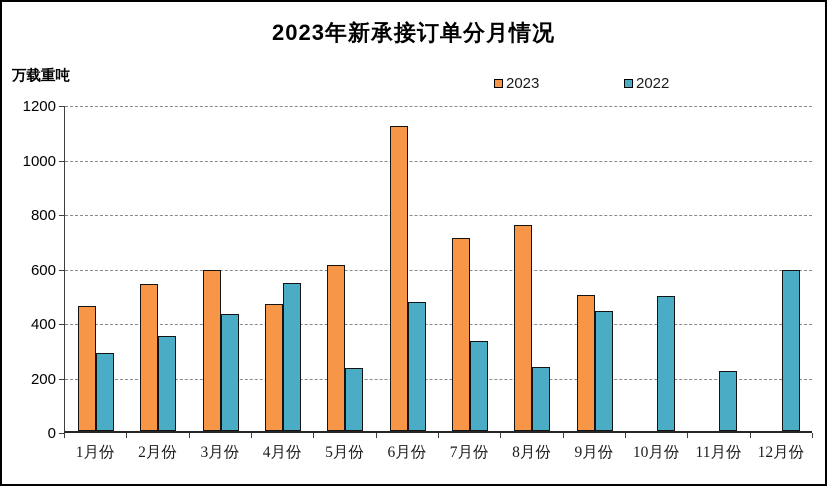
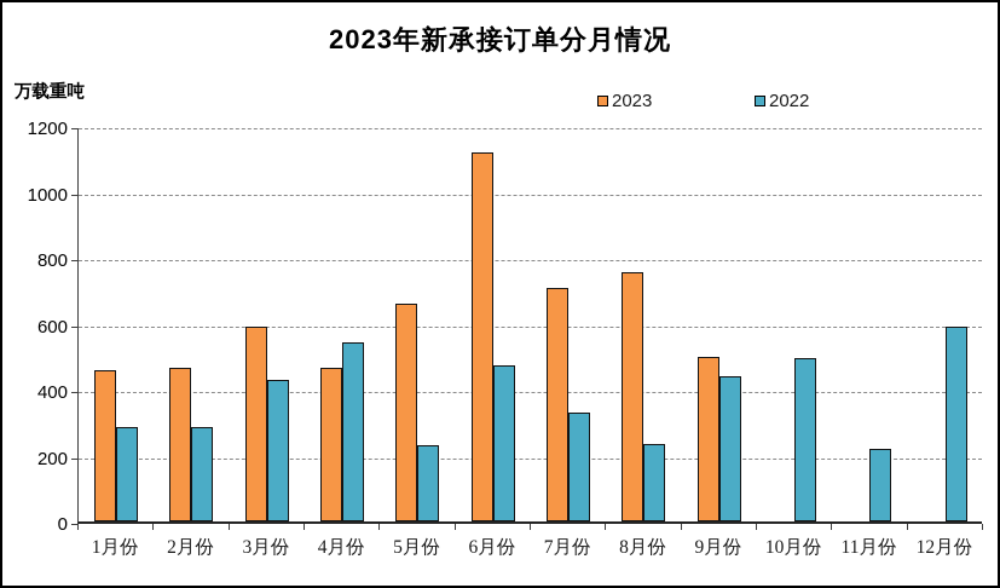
2023/2月份: 540 -> 460
2022/2月份: 350 -> 280
2023/5月份: 610 -> 660
